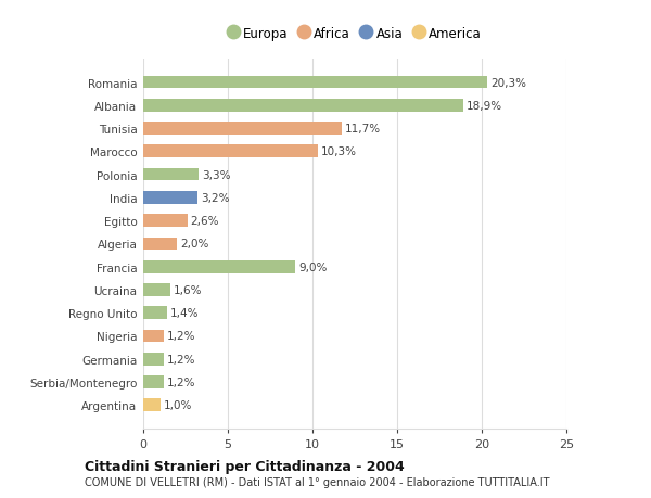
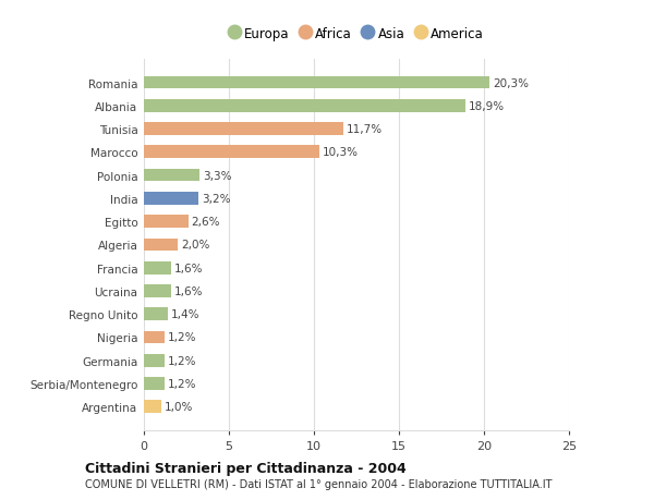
Francia: 9,0% -> 1,6%
